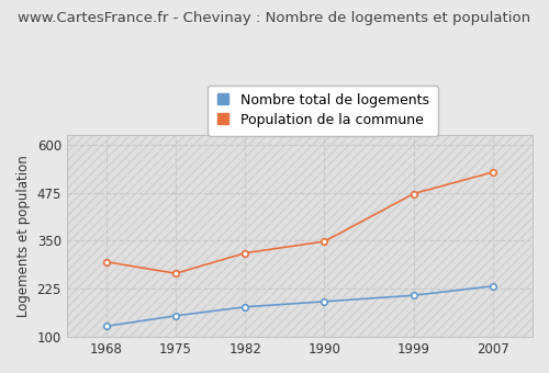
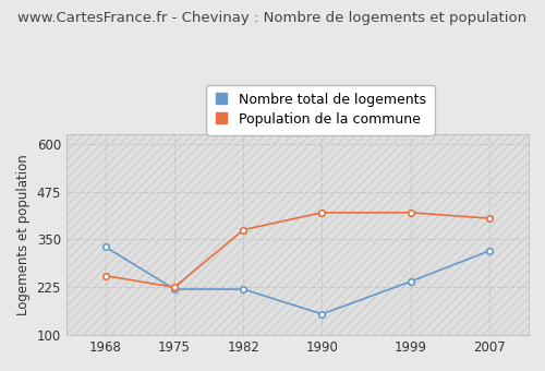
Nombre total de logements/1968: 128 -> 330
Population de la commune/1968: 295 -> 255
Nombre total de logements/1975: 155 -> 220
Population de la commune/1975: 265 -> 225
Nombre total de logements/1982: 178 -> 220
Population de la commune/1982: 318 -> 375
Nombre total de logements/1990: 192 -> 155
Population de la commune/1990: 348 -> 420
Nombre total de logements/1999: 208 -> 240
Population de la commune/1999: 472 -> 420
Nombre total de logements/2007: 232 -> 320
Population de la commune/2007: 528 -> 405
